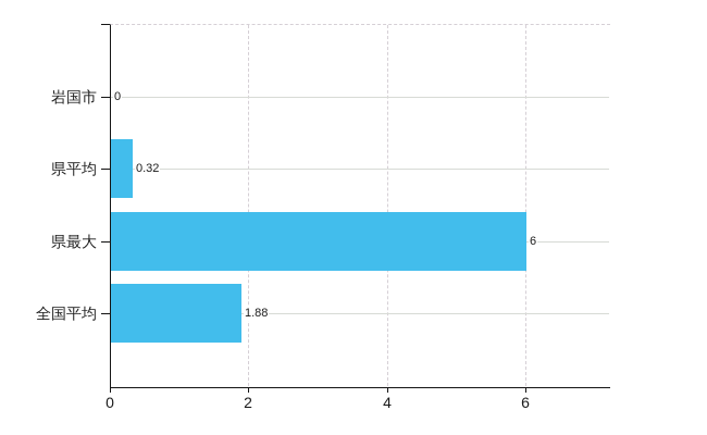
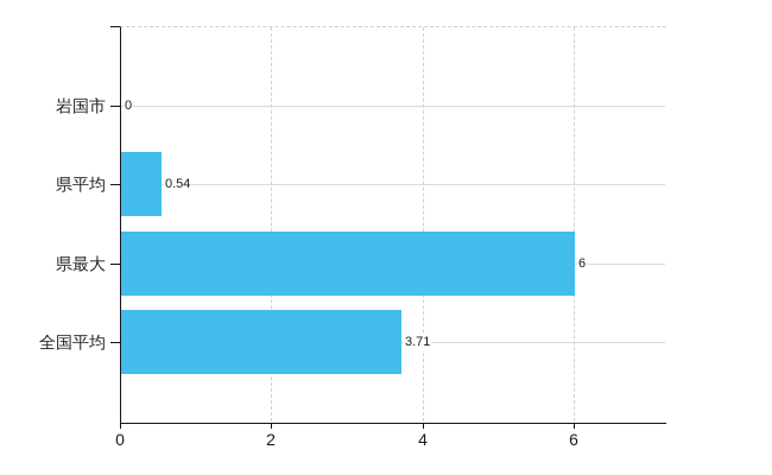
県平均: 0.32 -> 0.54
全国平均: 1.88 -> 3.71
